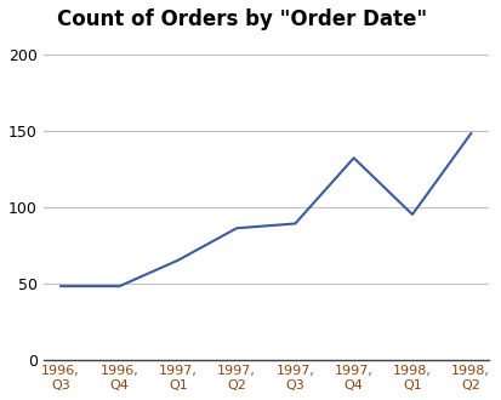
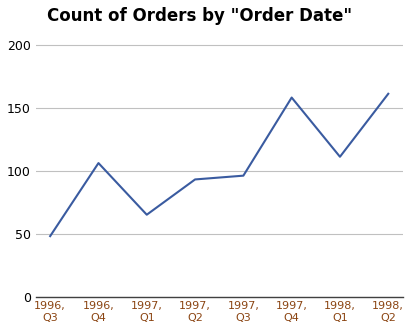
1996, Q4: 48 -> 106
1997, Q2: 86 -> 93
1997, Q3: 89 -> 96
1997, Q4: 132 -> 158
1998, Q1: 95 -> 111
1998, Q2: 148 -> 161
